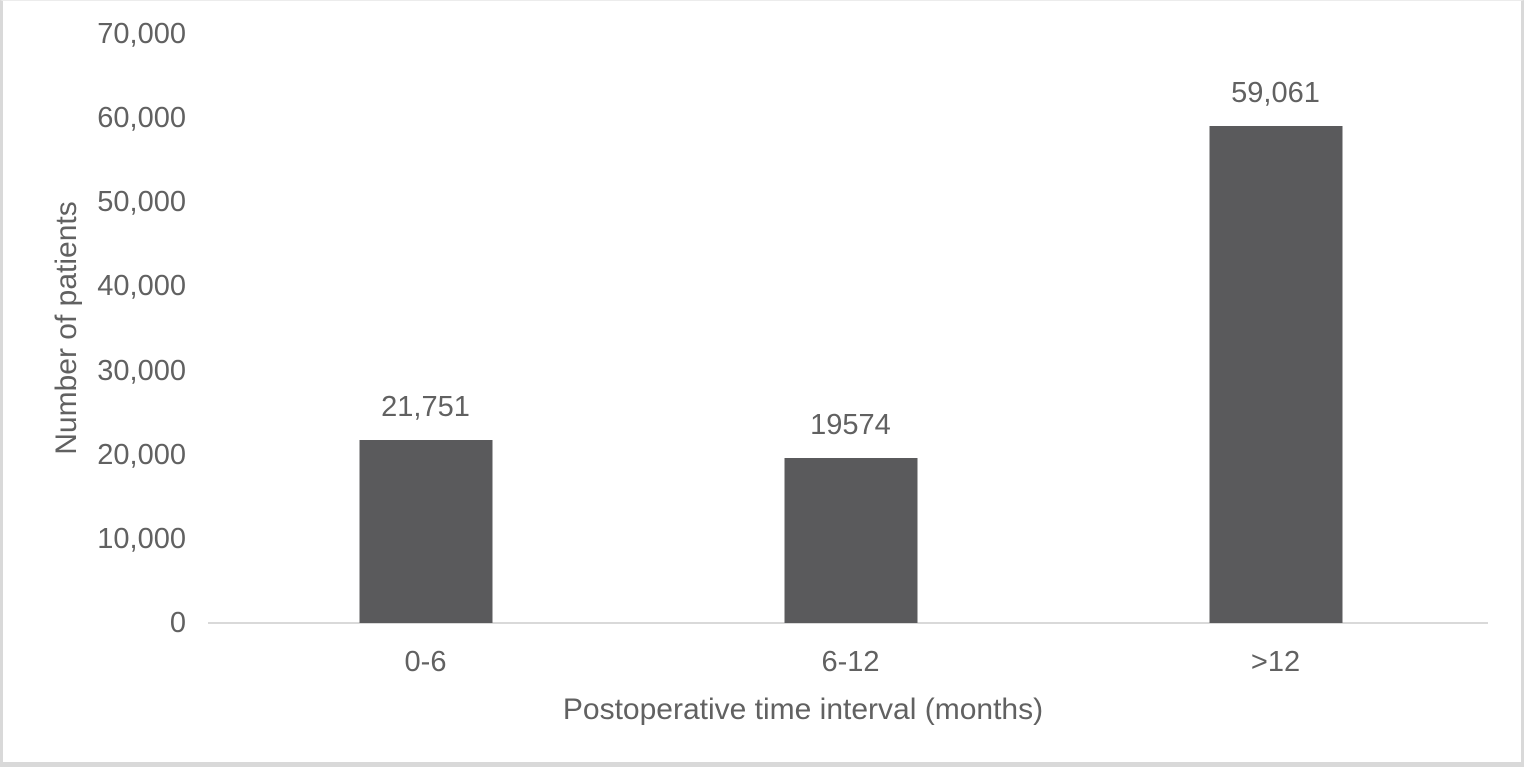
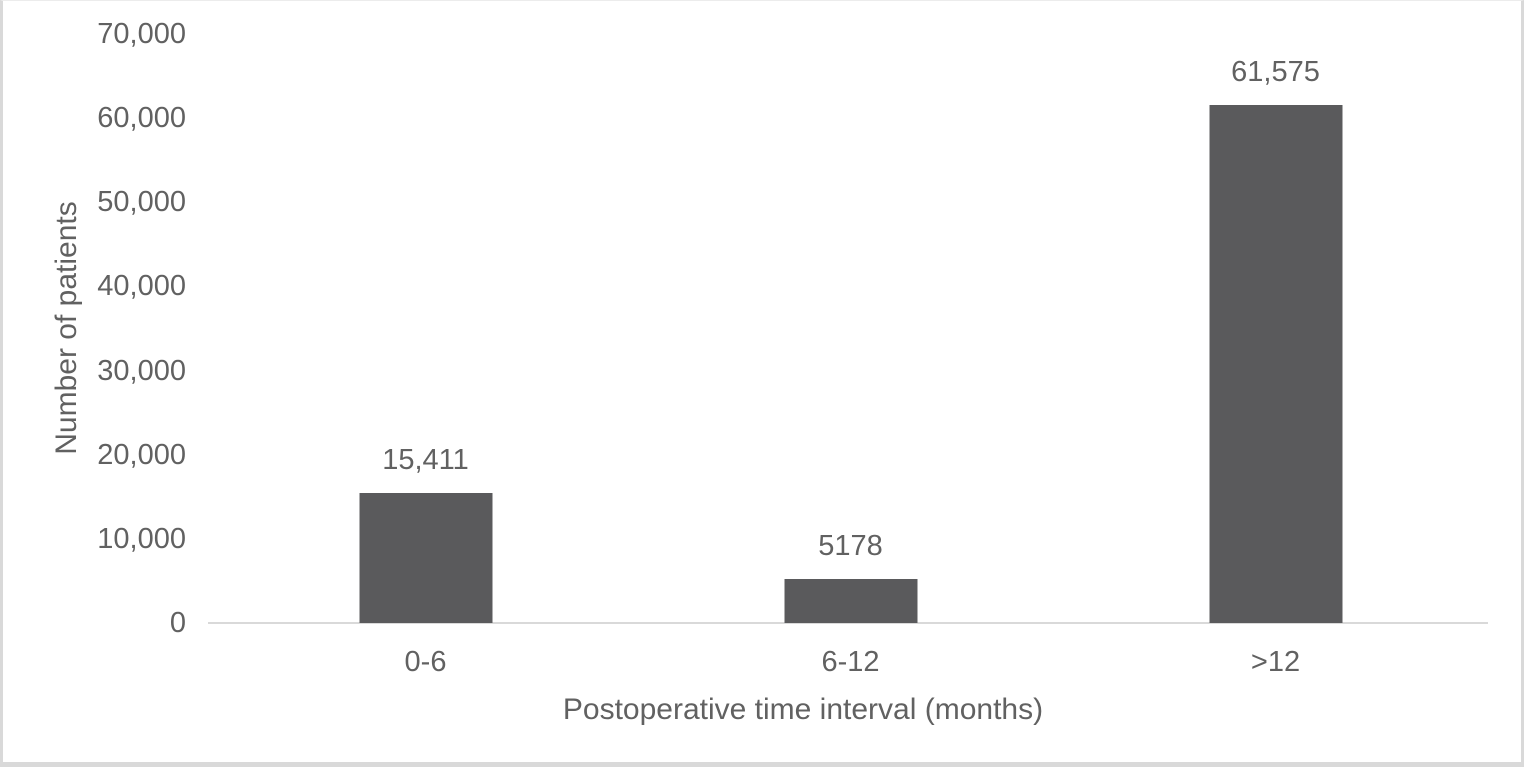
0-6: 21,751 -> 15,411
6-12: 19574 -> 5178
>12: 59,061 -> 61,575
